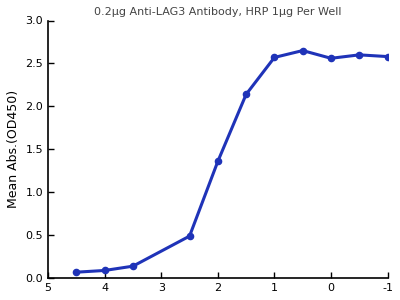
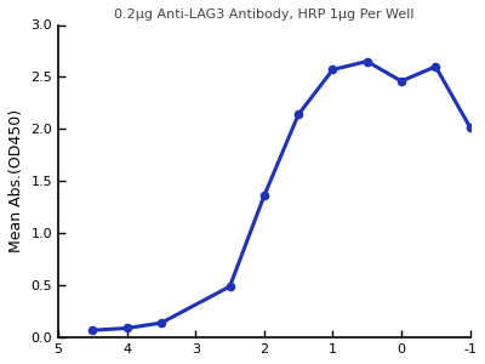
0: 2.56 -> 2.46
-1: 2.58 -> 2.02
